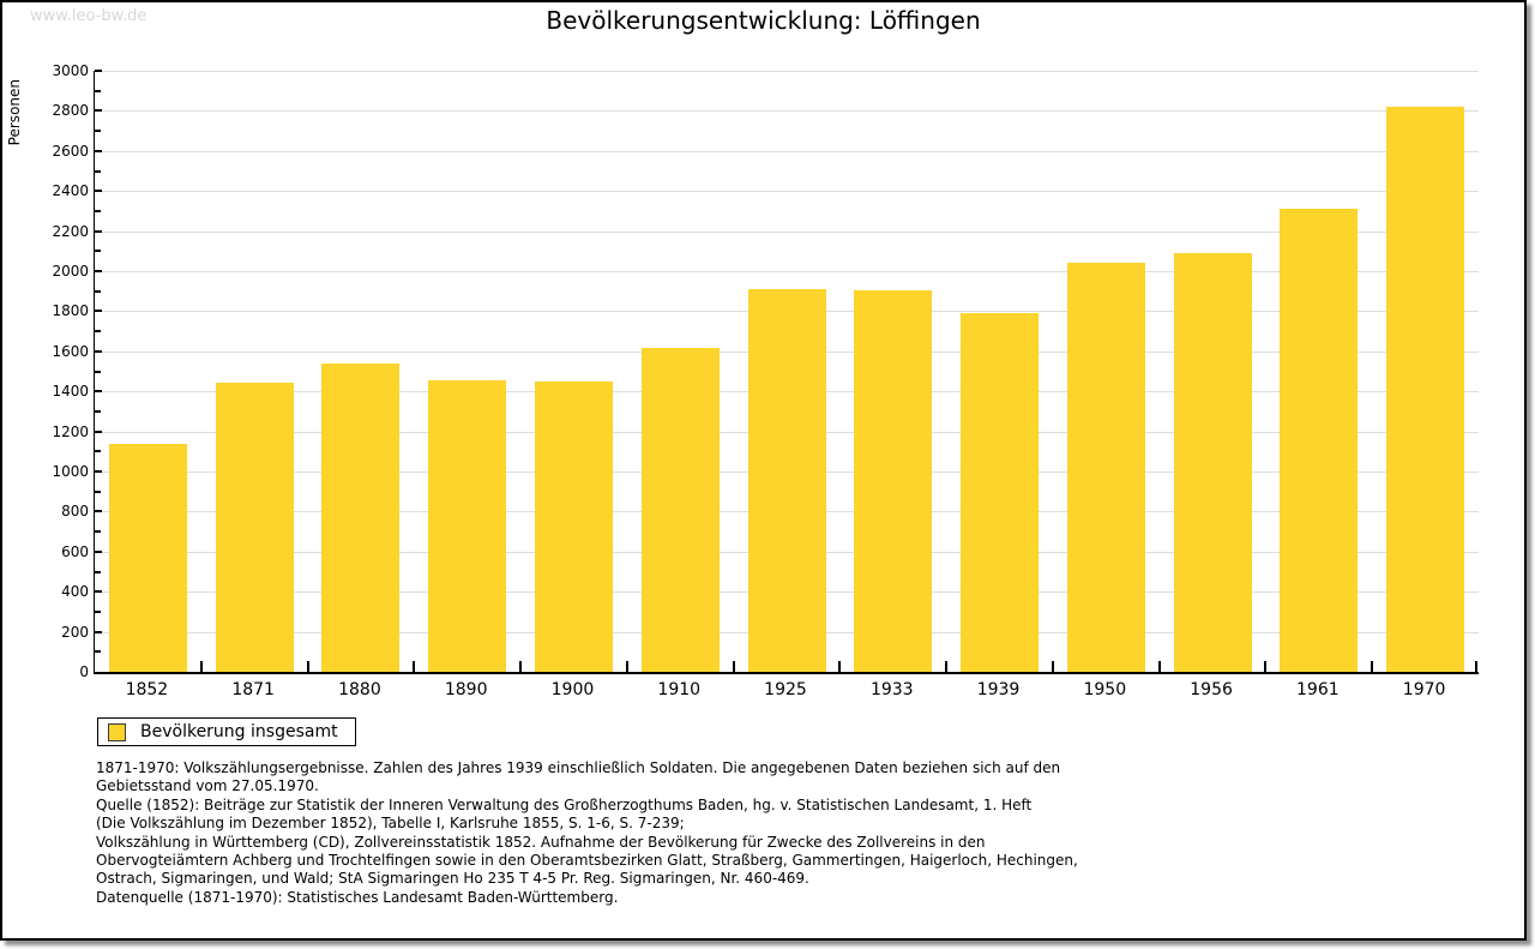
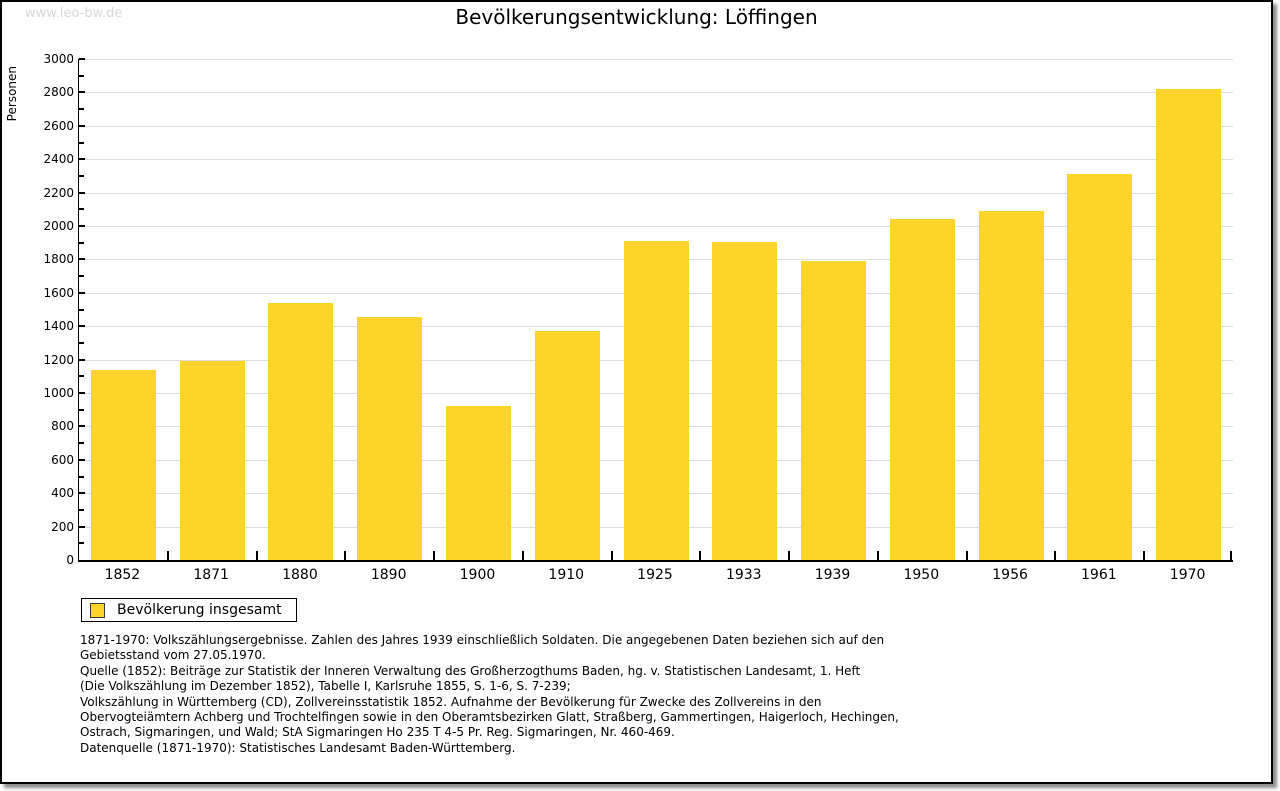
1871: 1440 -> 1190
1900: 1450 -> 920
1910: 1620 -> 1370
